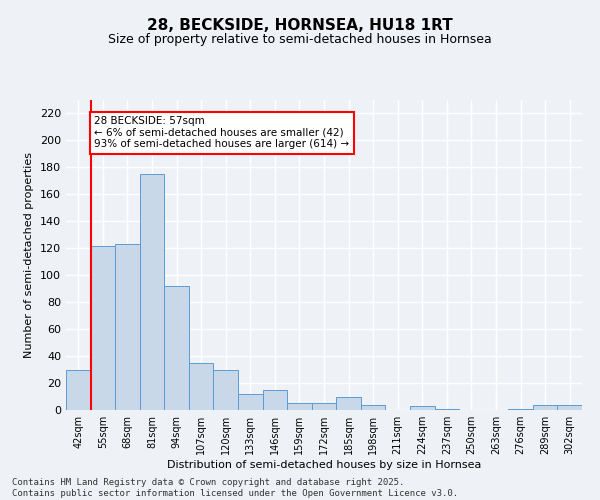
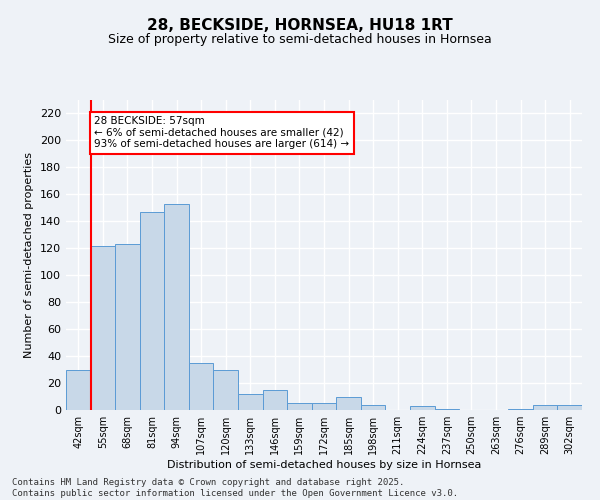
81sqm: 175 -> 147
94sqm: 92 -> 153
